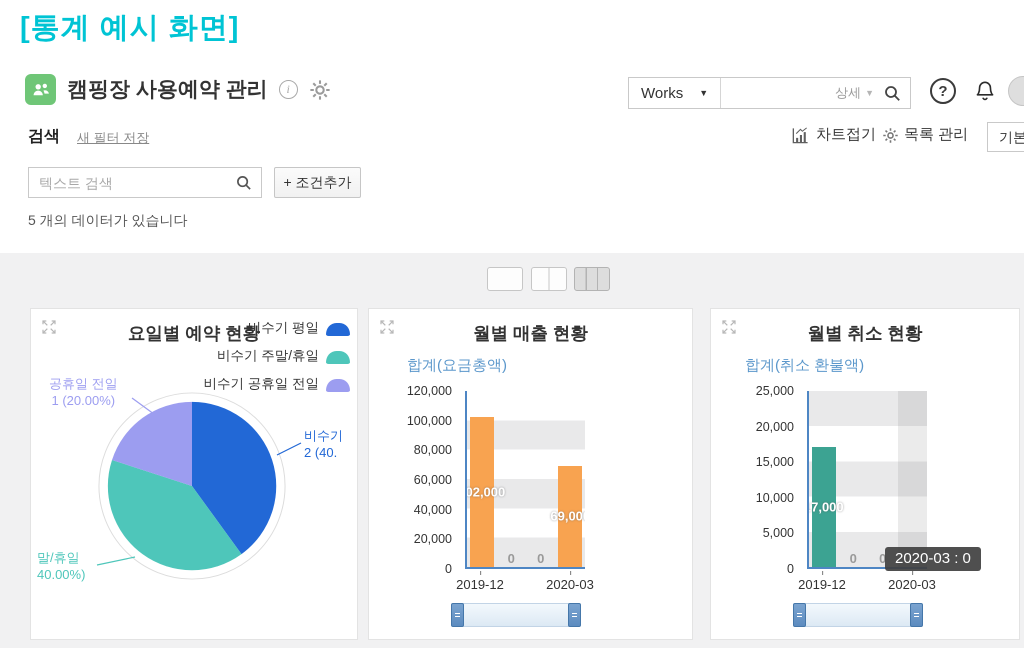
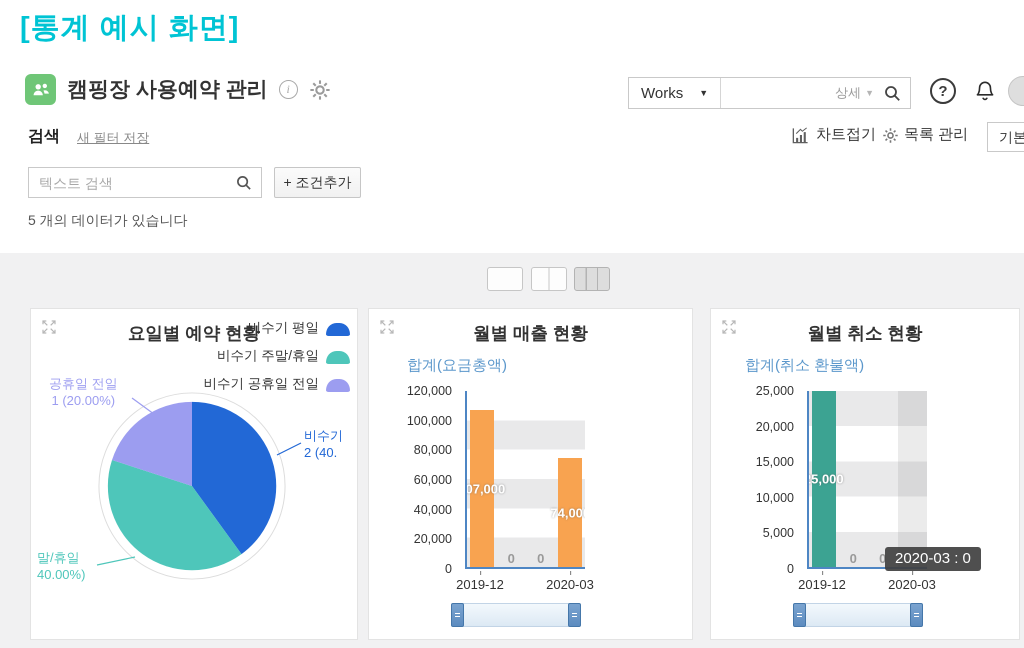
월별 매출 현황/2019-12: 102,000 -> 107,000
월별 매출 현황/2020-03: 69,000 -> 74,000
월별 취소 현황/2019-12: 17,000 -> 25,000
